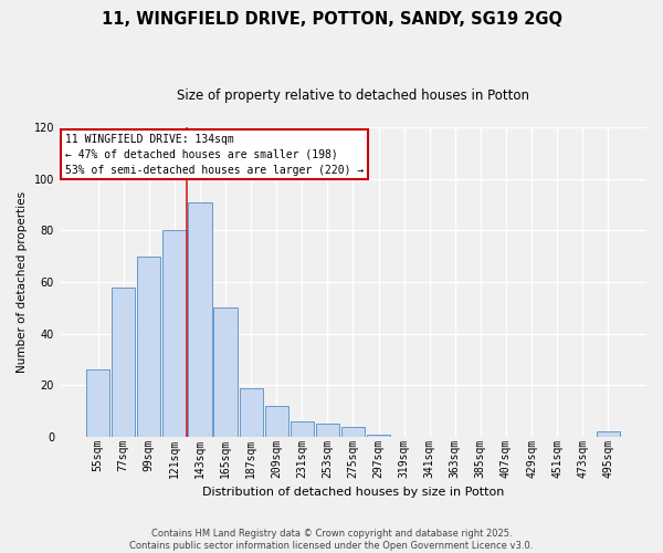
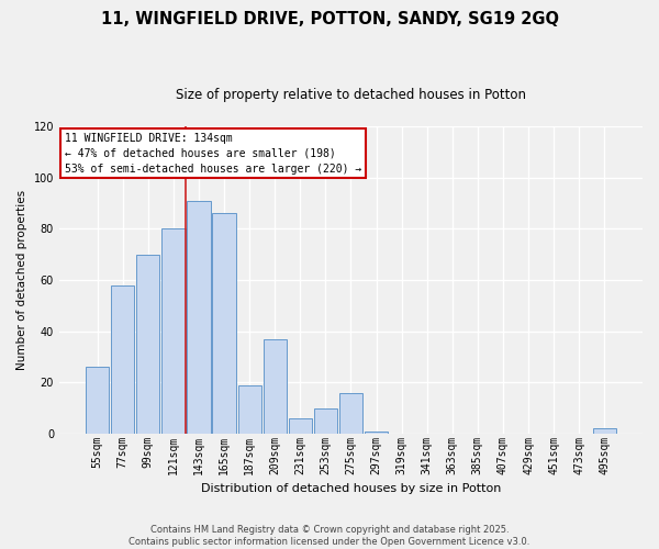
165sqm: 50 -> 86
209sqm: 12 -> 37
253sqm: 5 -> 10
275sqm: 4 -> 16
